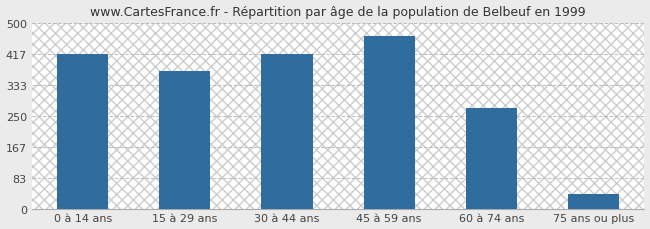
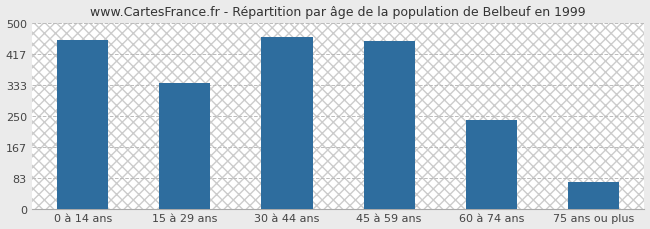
0 à 14 ans: 415 -> 455
15 à 29 ans: 370 -> 337
30 à 44 ans: 415 -> 461
45 à 59 ans: 465 -> 450
60 à 74 ans: 270 -> 238
75 ans ou plus: 40 -> 72
